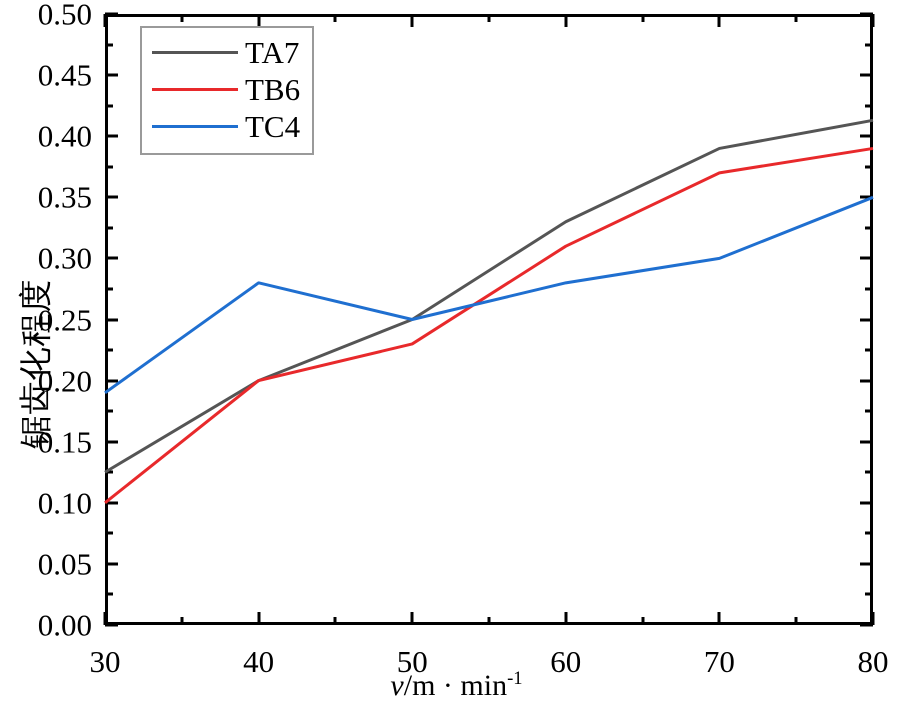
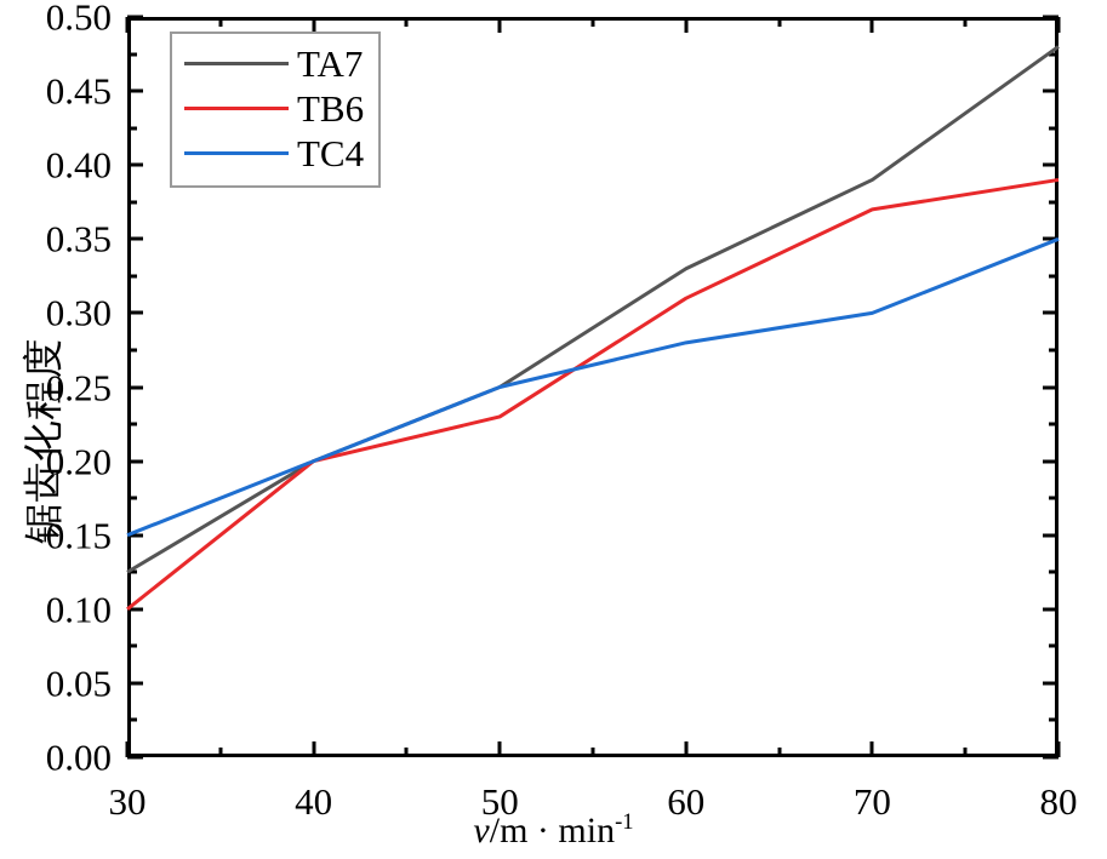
TC4/30: 0.19 -> 0.15
TC4/40: 0.28 -> 0.20
TA7/80: 0.413 -> 0.480
